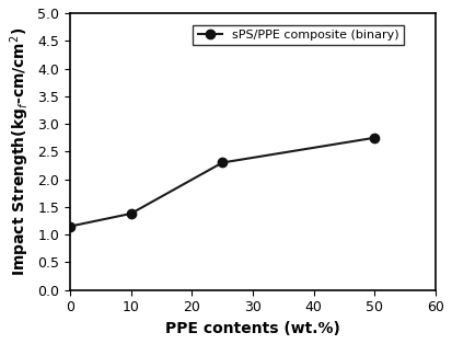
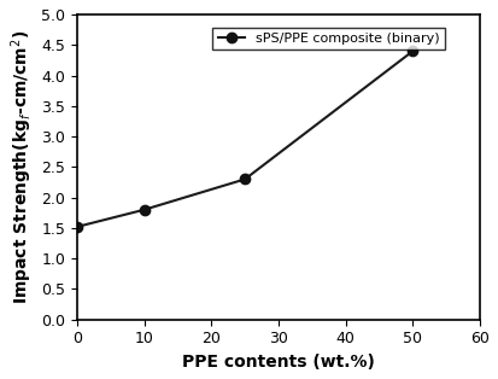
0: 1.15 -> 1.52
10: 1.38 -> 1.80
50: 2.75 -> 4.40
